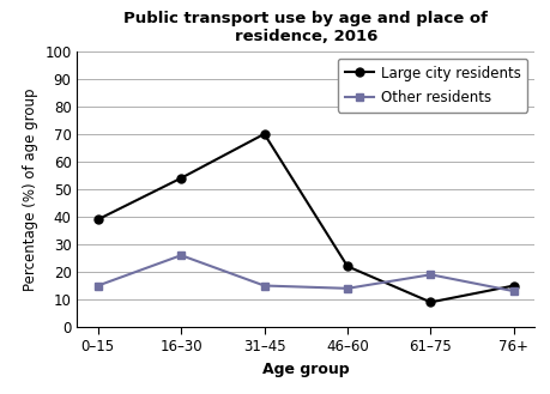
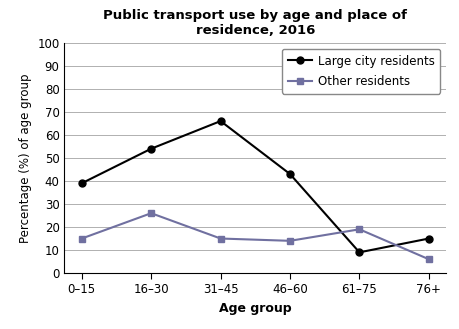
Large city residents/31–45: 70 -> 66
Large city residents/46–60: 22 -> 43
Other residents/76+: 13 -> 6
